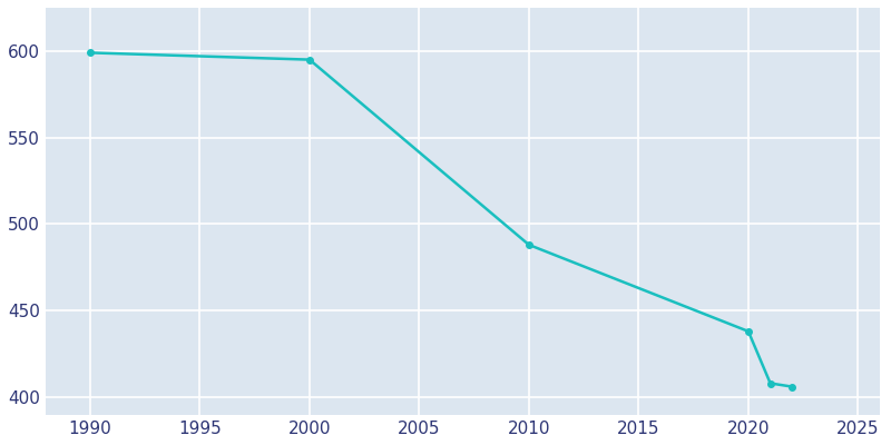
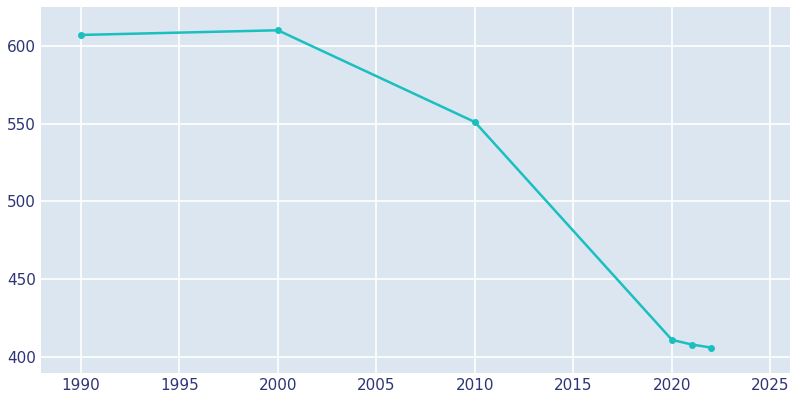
1990: 599 -> 607
2000: 595 -> 610
2010: 488 -> 551
2020: 438 -> 411
